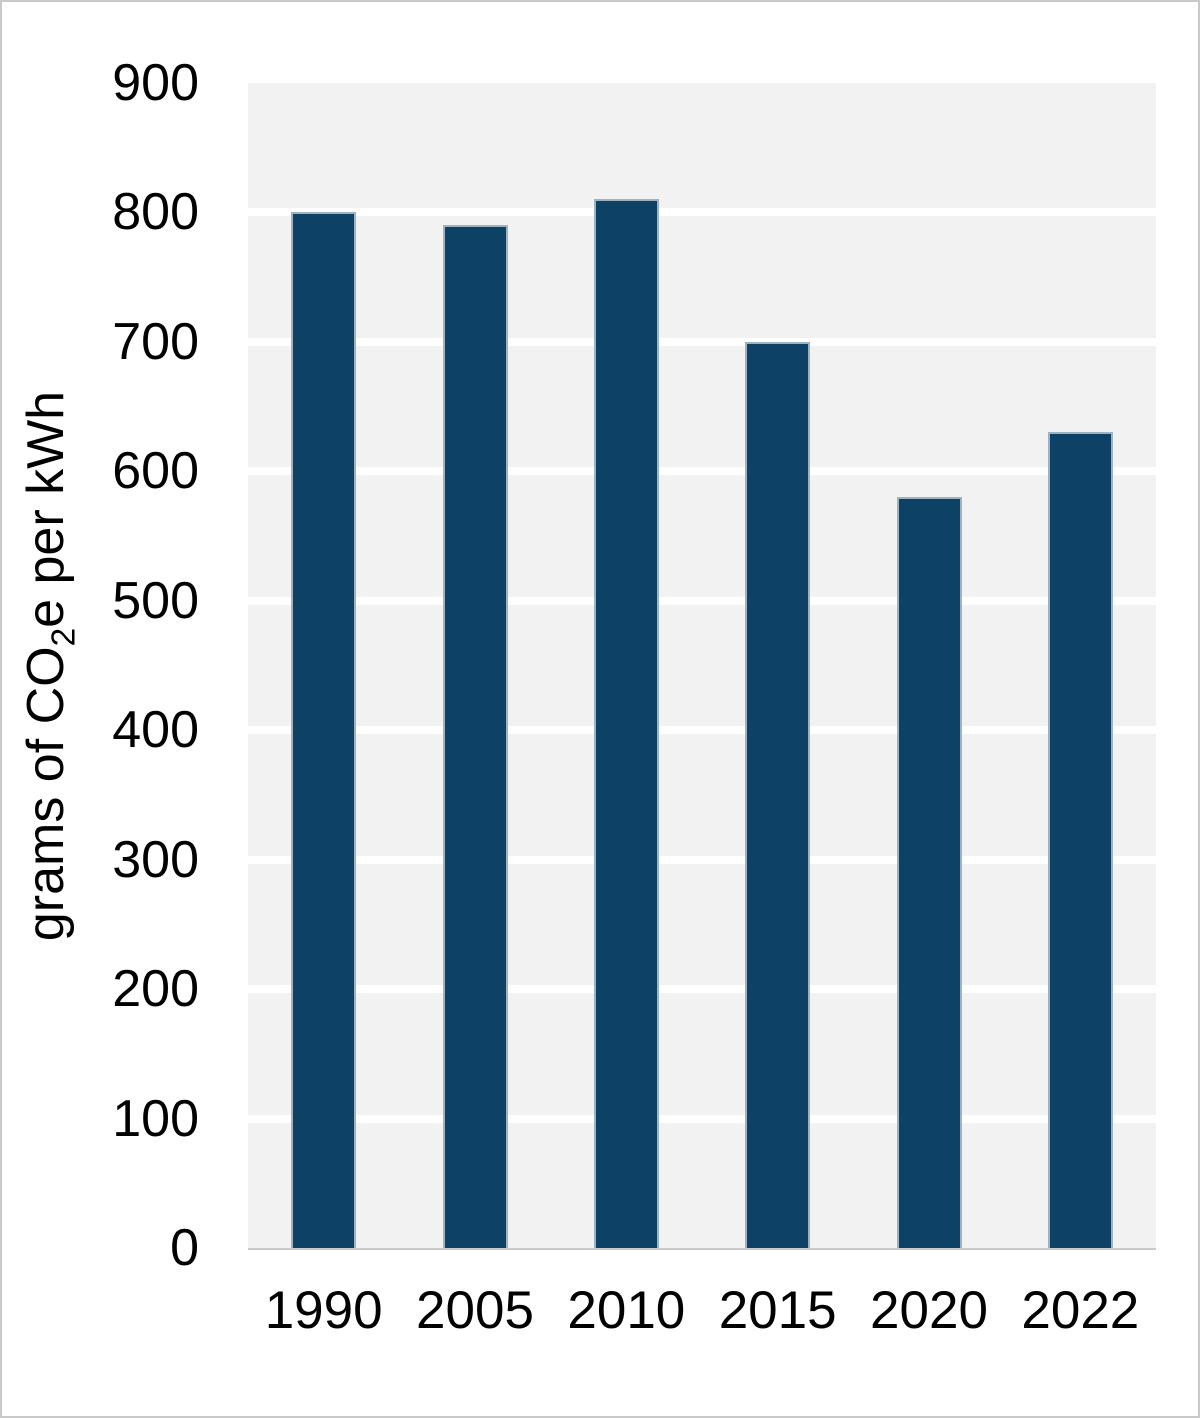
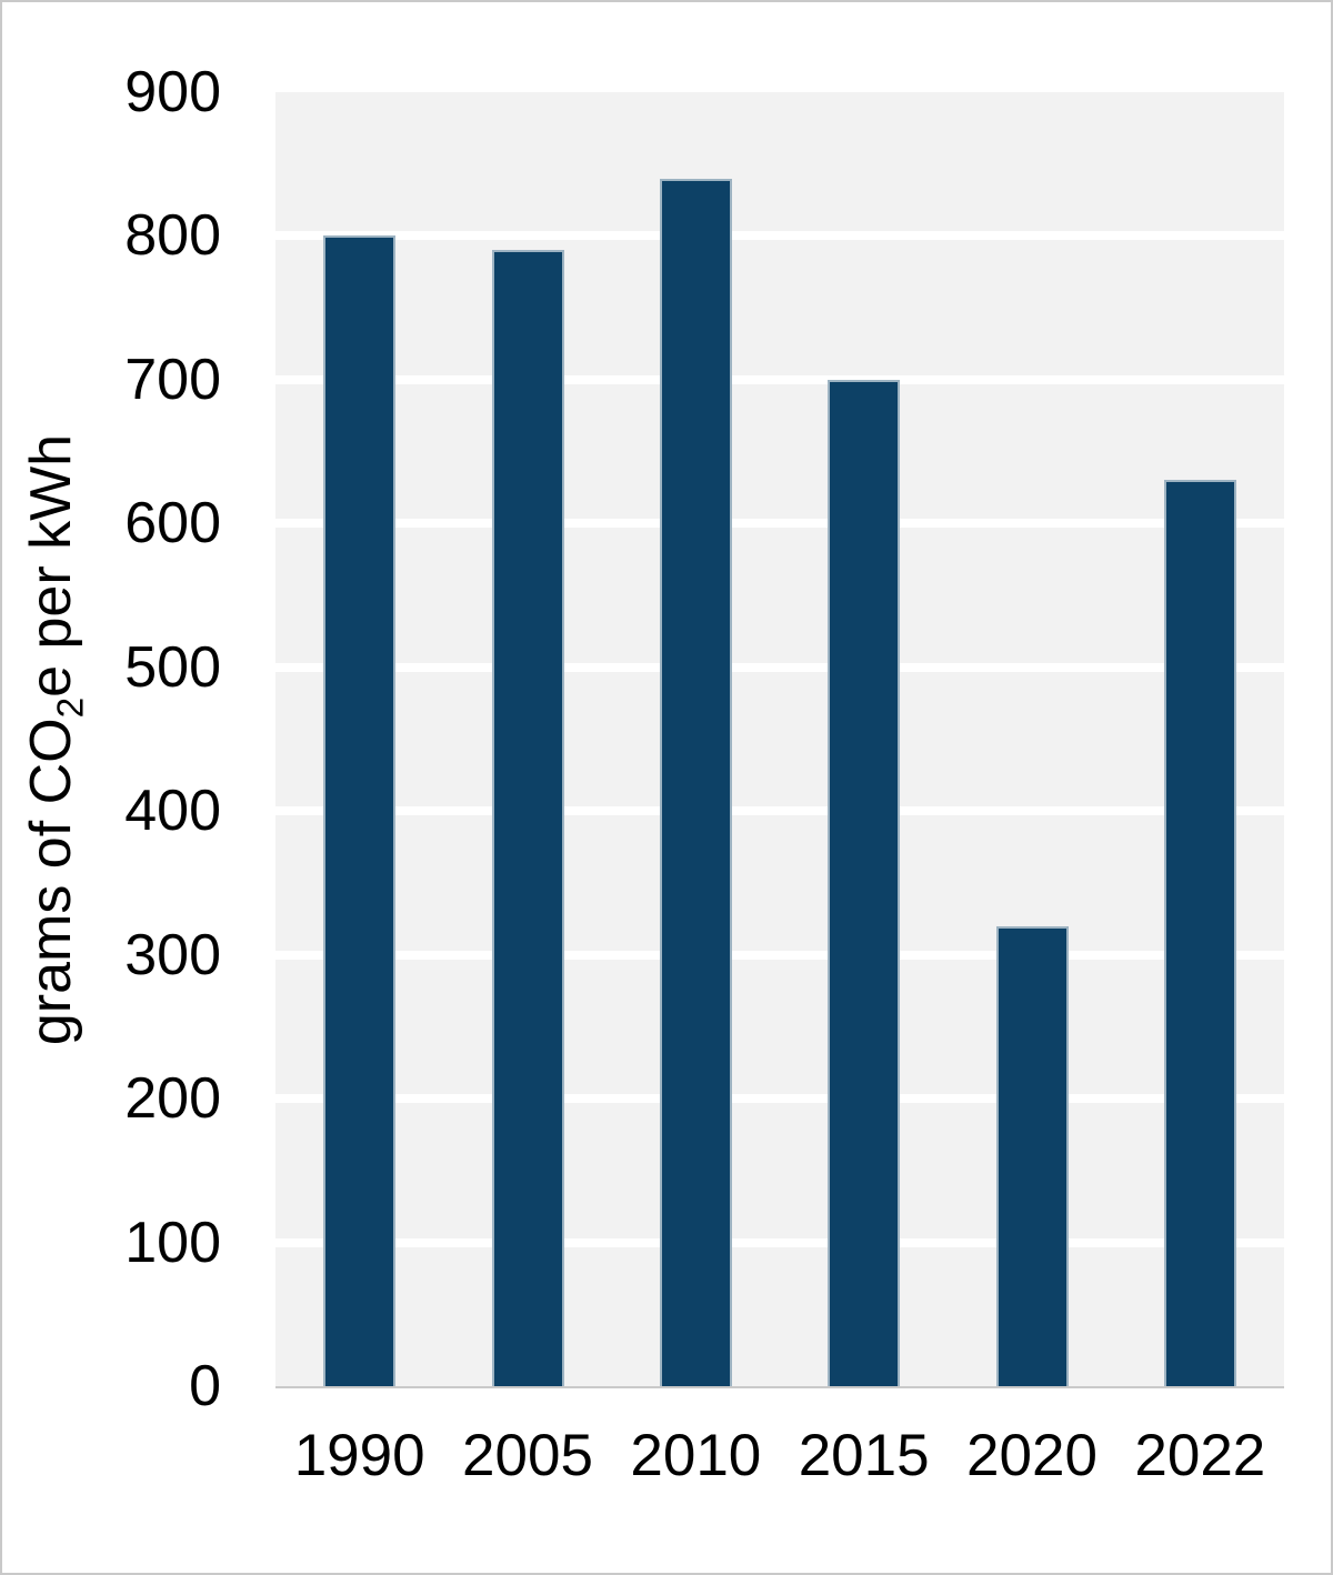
2010: 810 -> 840
2020: 580 -> 320
